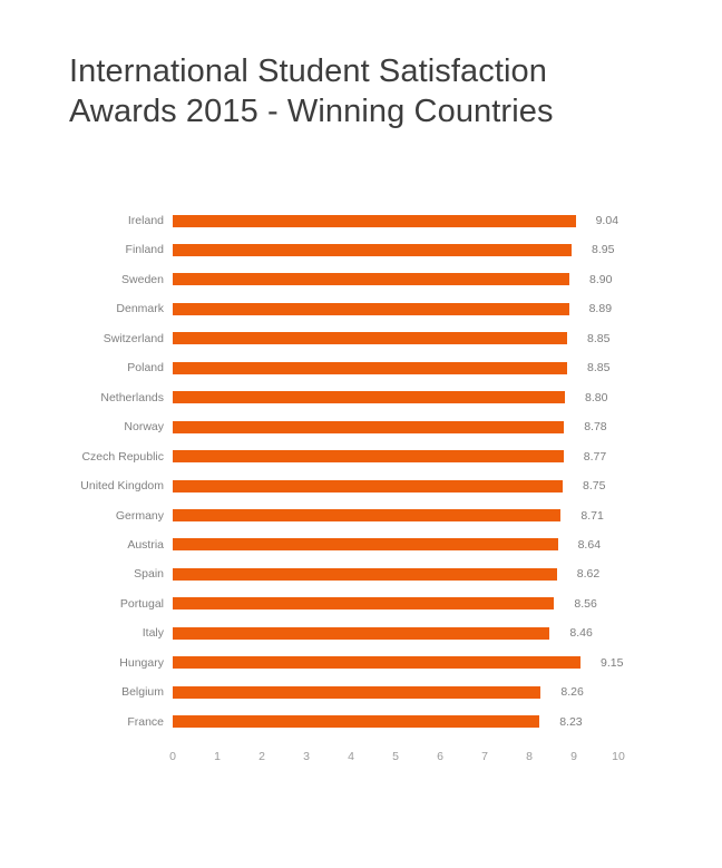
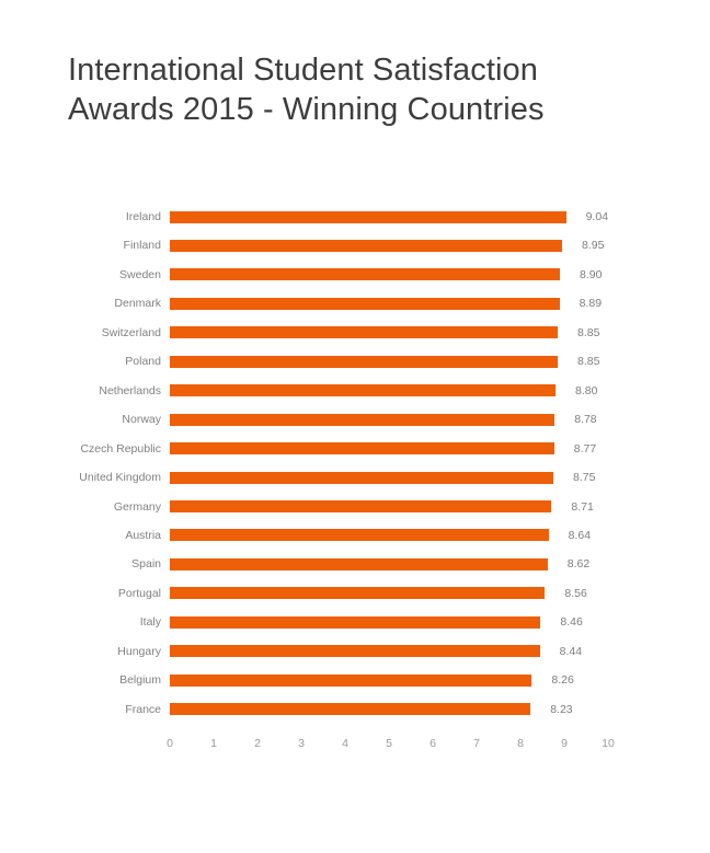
Hungary: 9.15 -> 8.44
